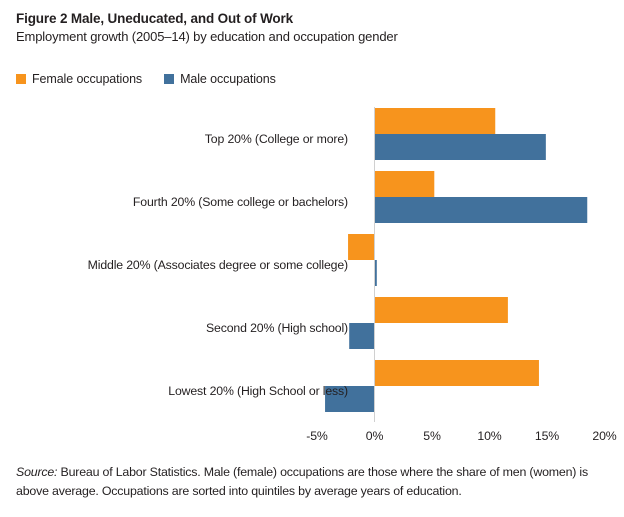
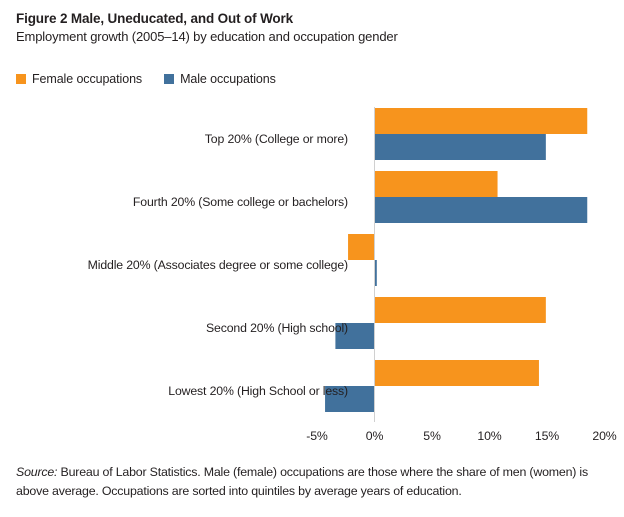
Female occupations/Top 20% (College or more): 10.5% -> 18.5%
Female occupations/Fourth 20% (Some college or bachelors): 5.2% -> 10.7%
Female occupations/Second 20% (High school): 11.6% -> 14.9%
Male occupations/Second 20% (High school): -2.2% -> -3.4%
